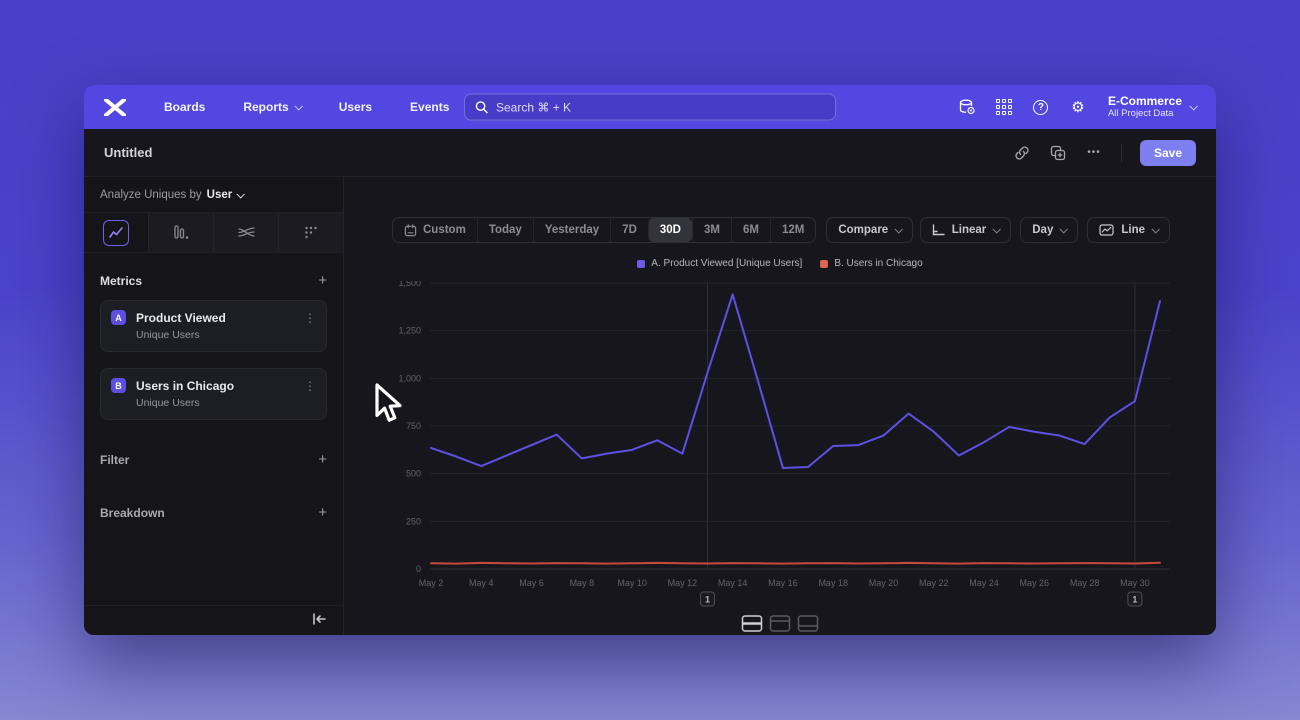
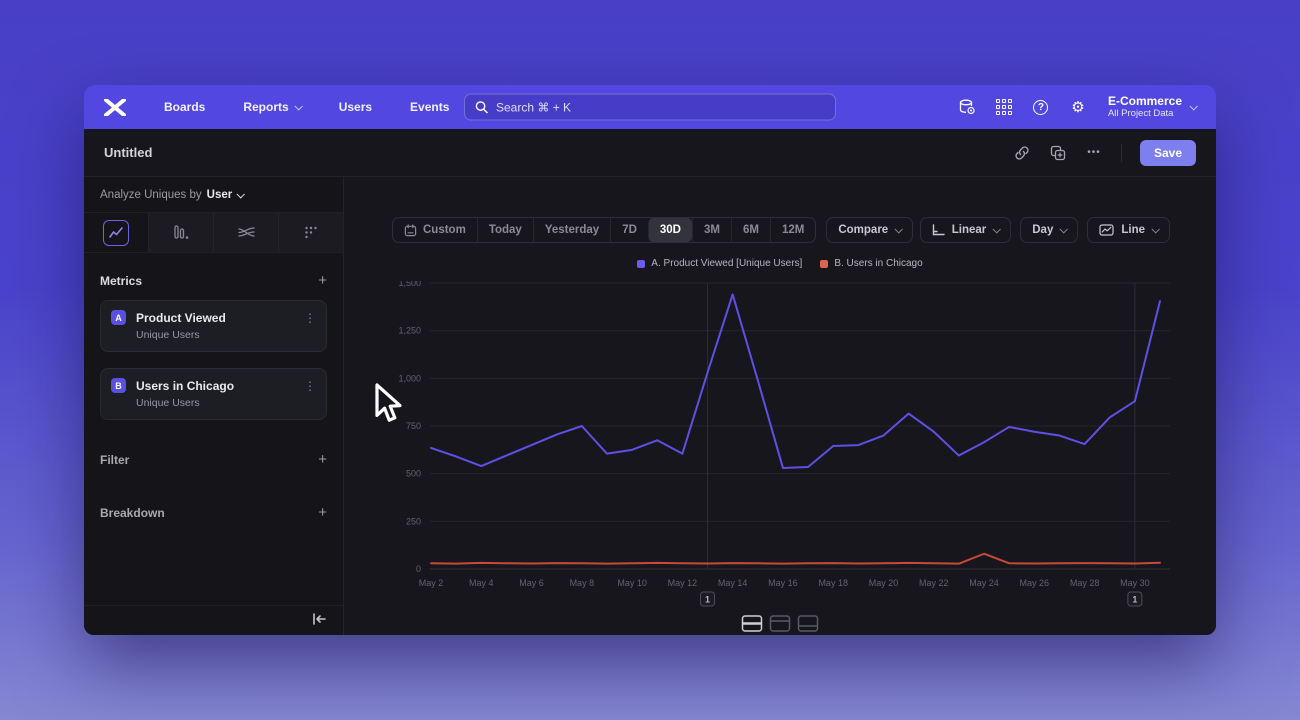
A. Product Viewed [Unique Users]/May 8: 580 -> 750
B. Users in Chicago/May 24: 30 -> 80
